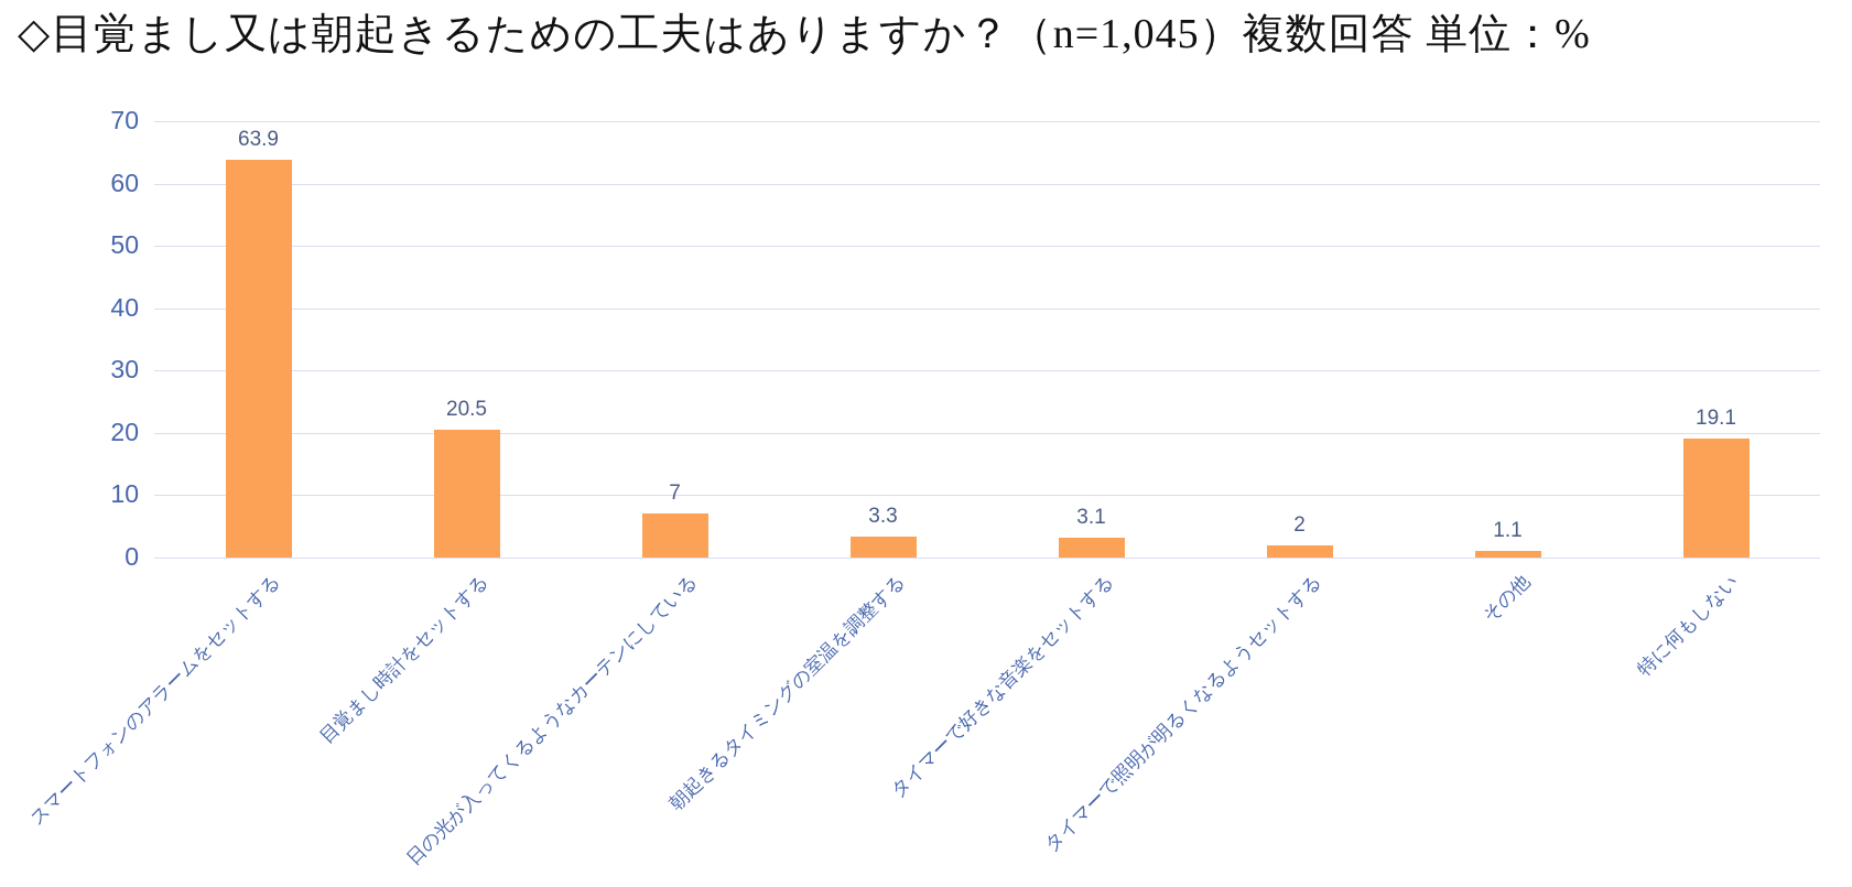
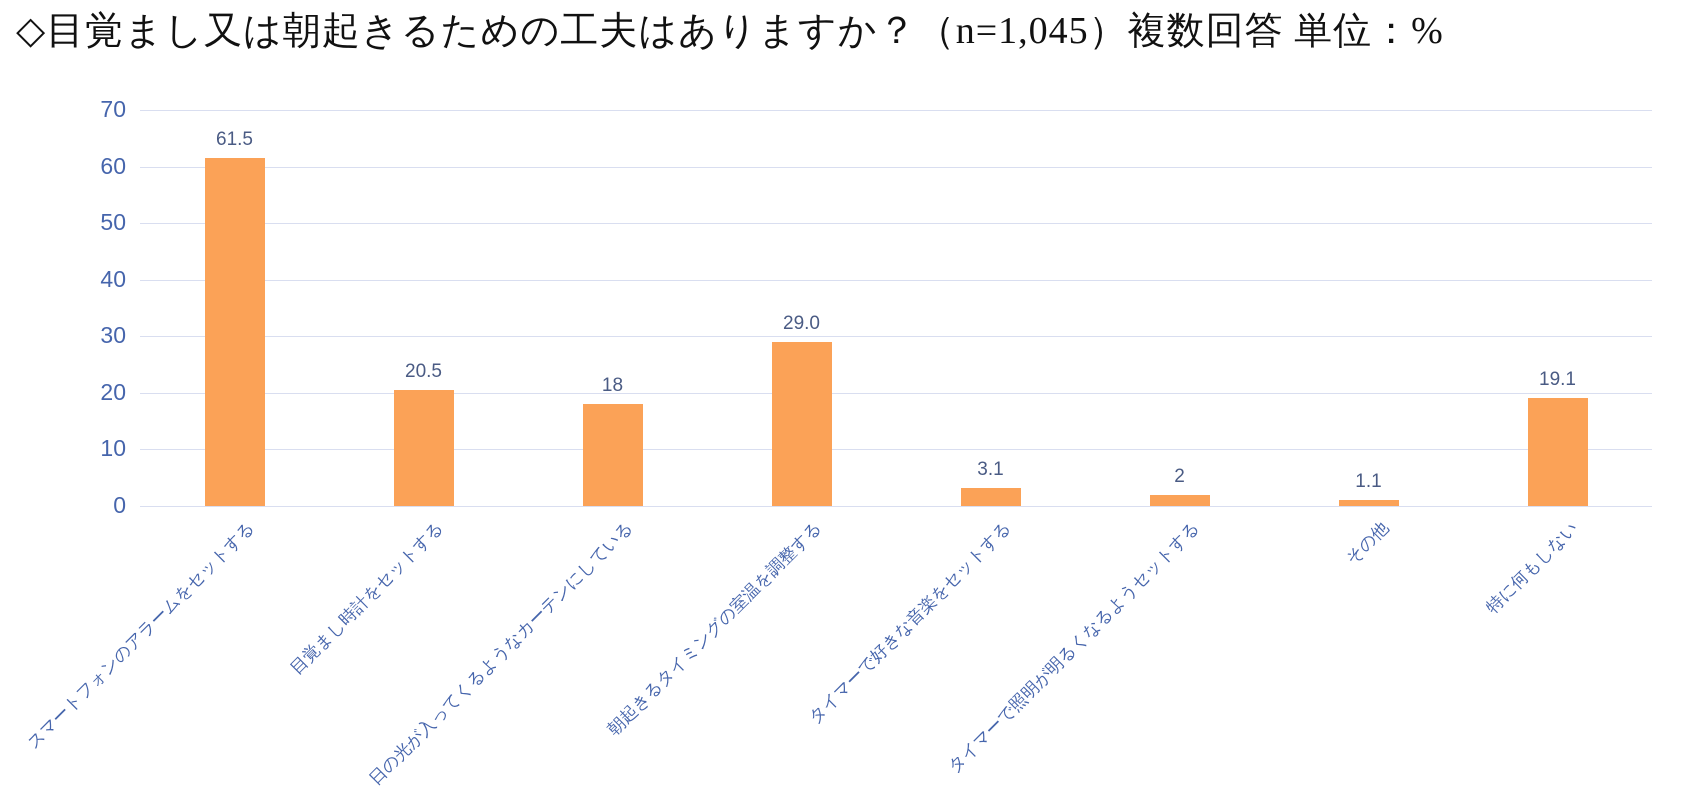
スマートフォンのアラームをセットする: 63.9 -> 61.5
日の光が入ってくるようなカーテンにしている: 7 -> 18
朝起きるタイミングの室温を調整する: 3.3 -> 29.0
